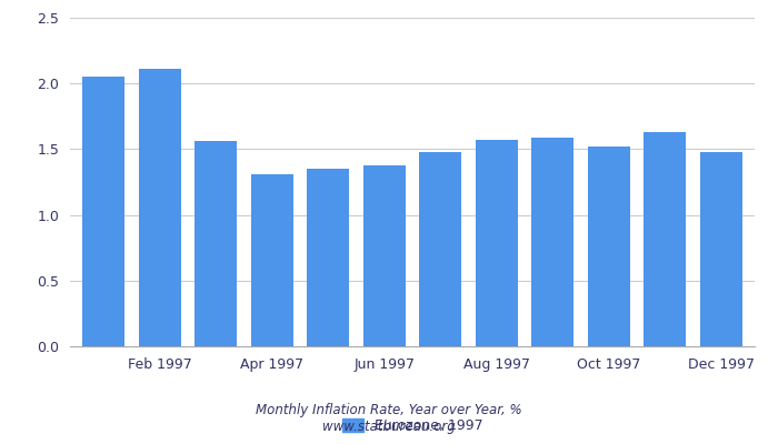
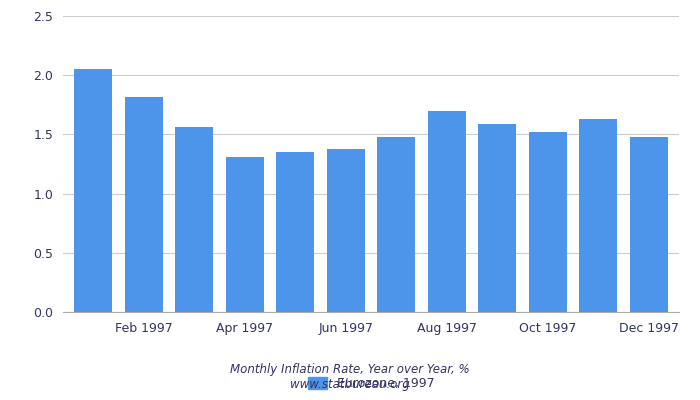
Feb 1997: 2.11 -> 1.82
Aug 1997: 1.57 -> 1.70
